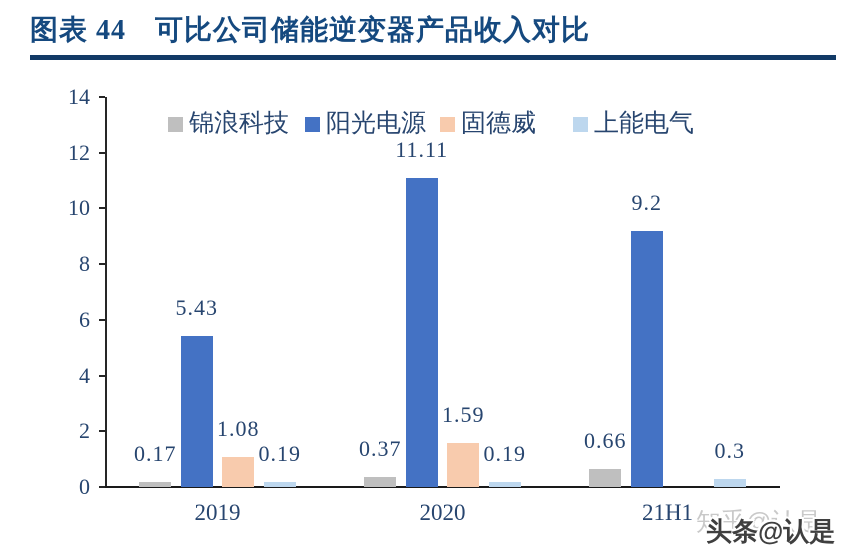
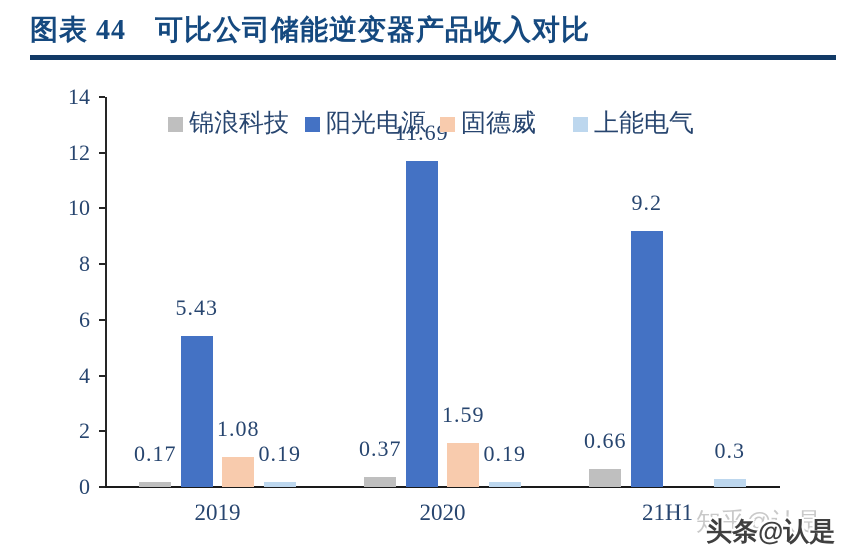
阳光电源/2020: 11.11 -> 11.69
